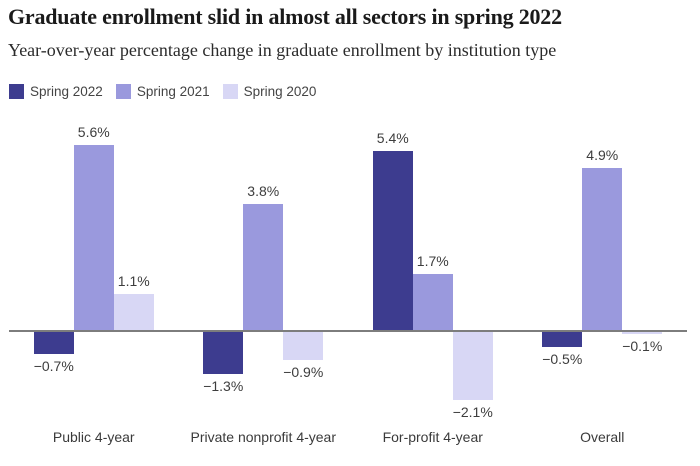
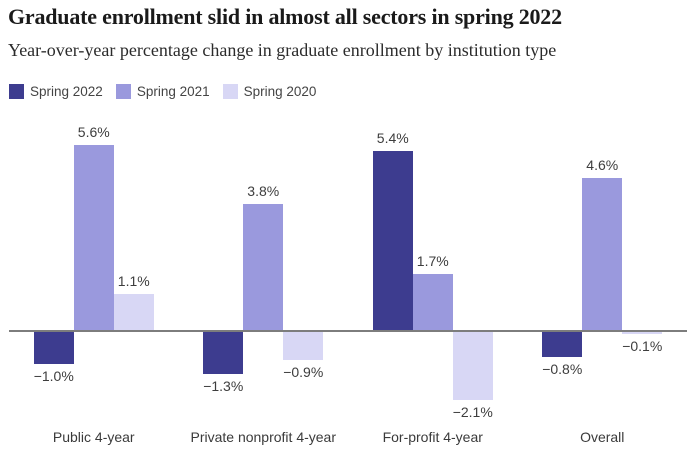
Spring 2022/Public 4-year: −0.7% -> −1.0%
Spring 2022/Overall: −0.5% -> −0.8%
Spring 2021/Overall: 4.9% -> 4.6%
